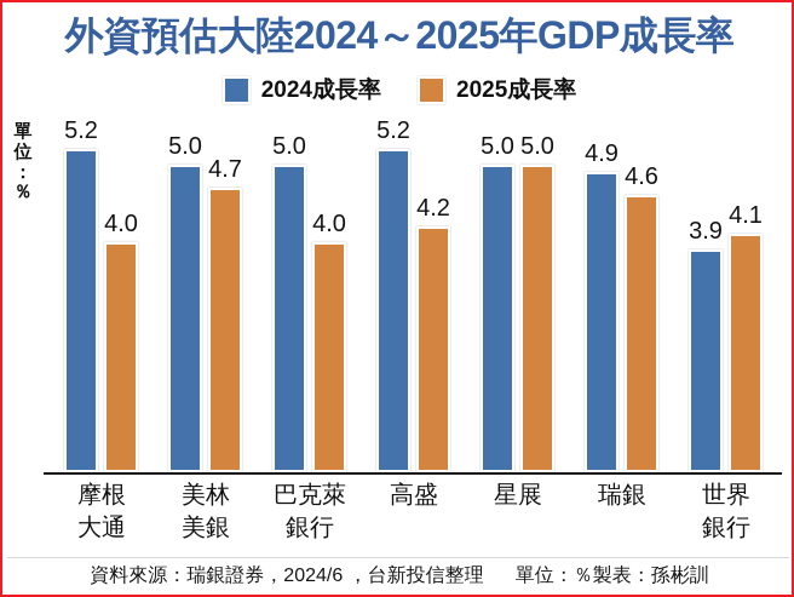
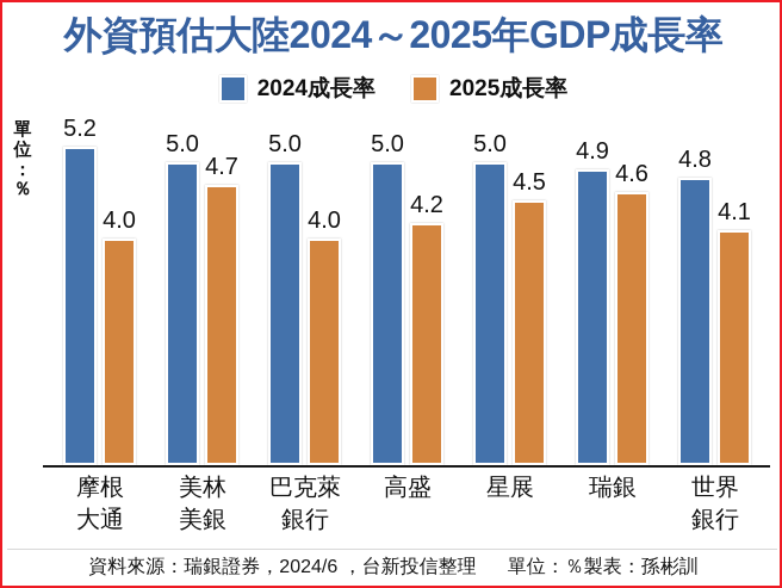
2024成長率/高盛: 5.2 -> 5.0
2025成長率/星展: 5.0 -> 4.5
2024成長率/世界銀行: 3.9 -> 4.8
